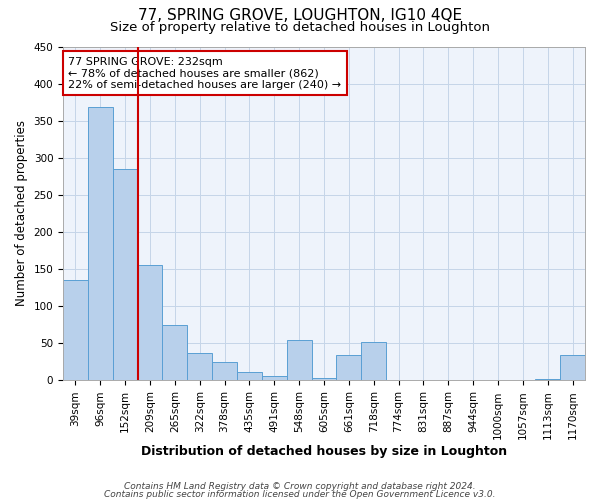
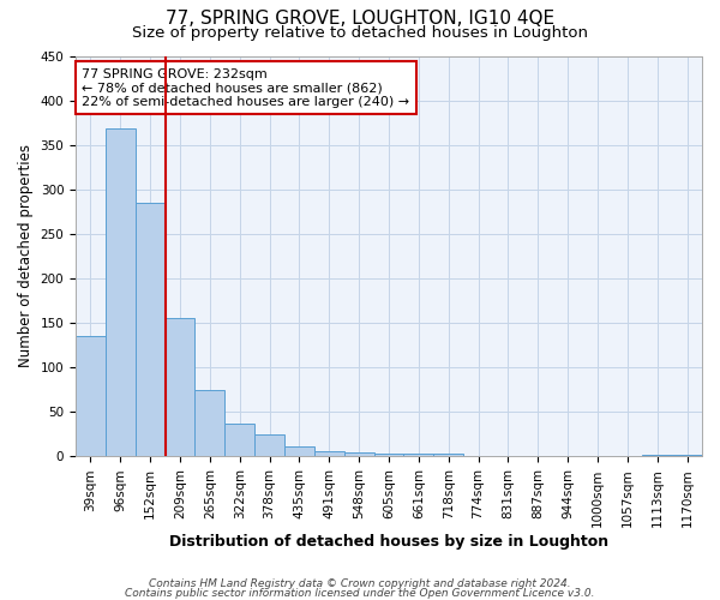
548sqm: 54 -> 5
661sqm: 34 -> 4
718sqm: 52 -> 3
1170sqm: 34 -> 2
